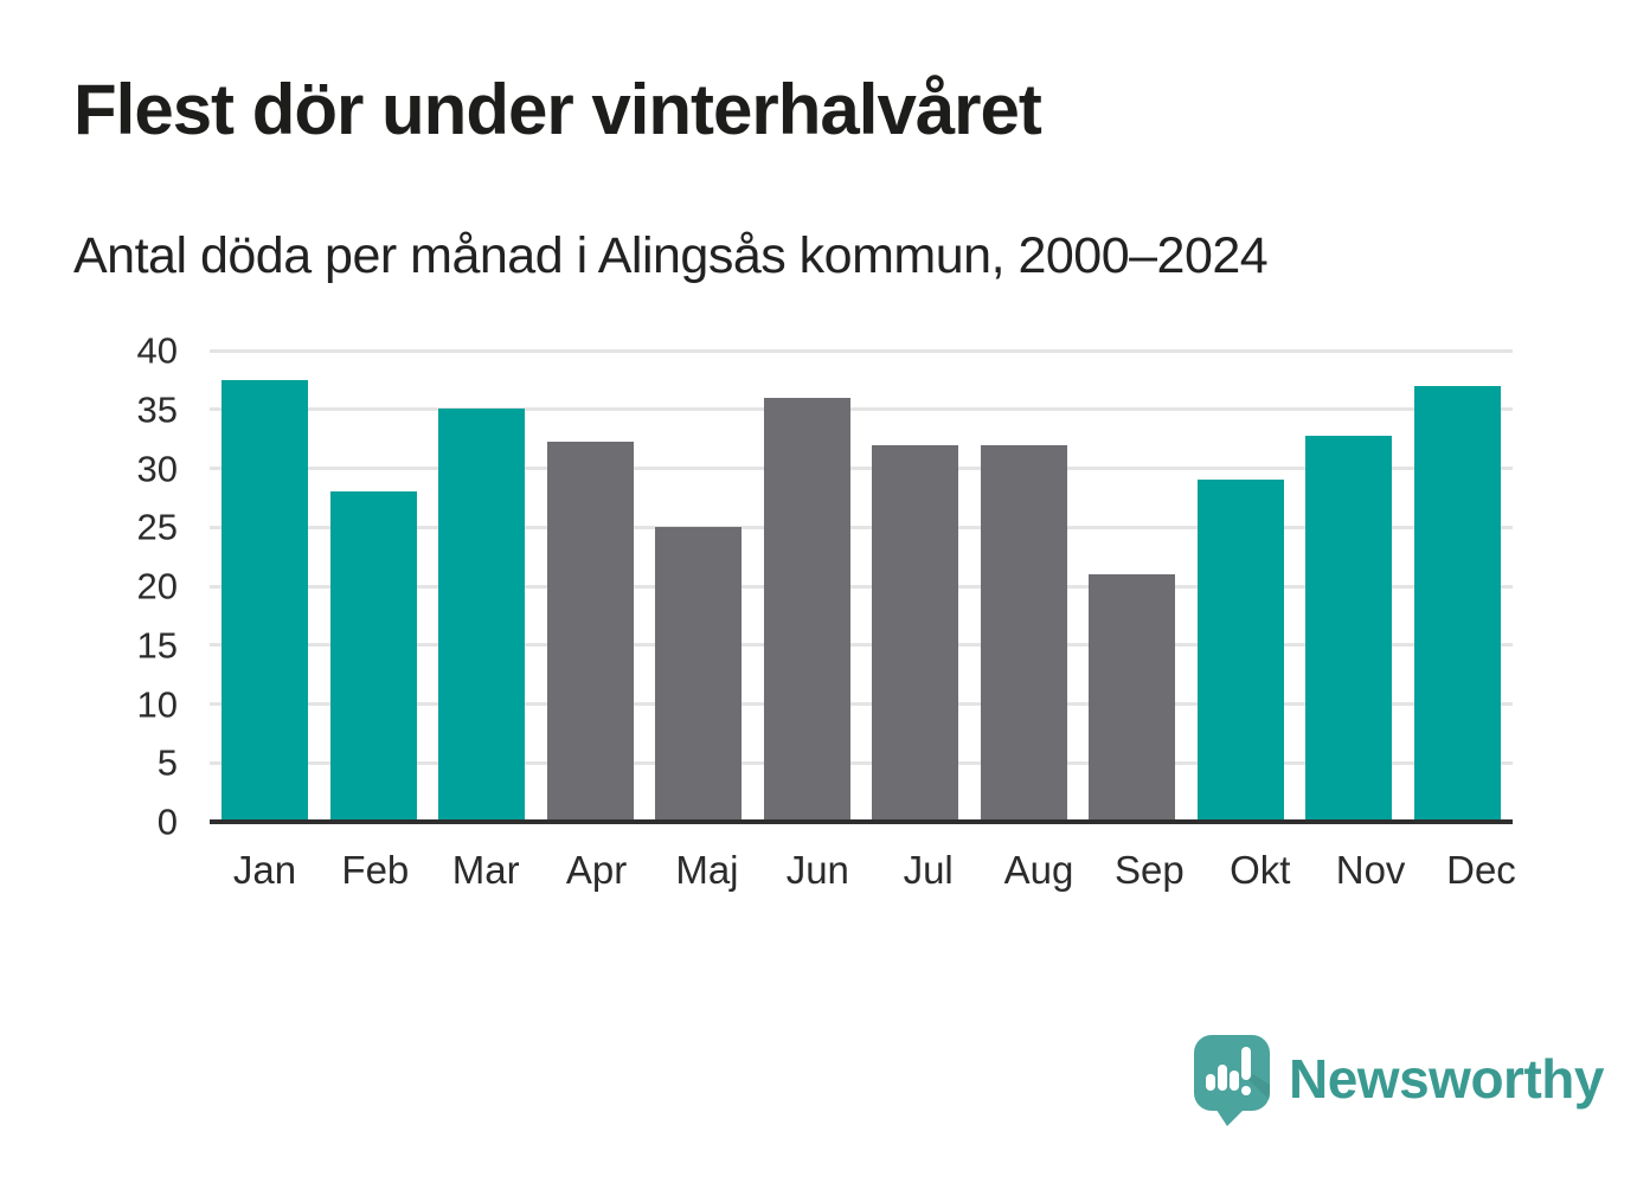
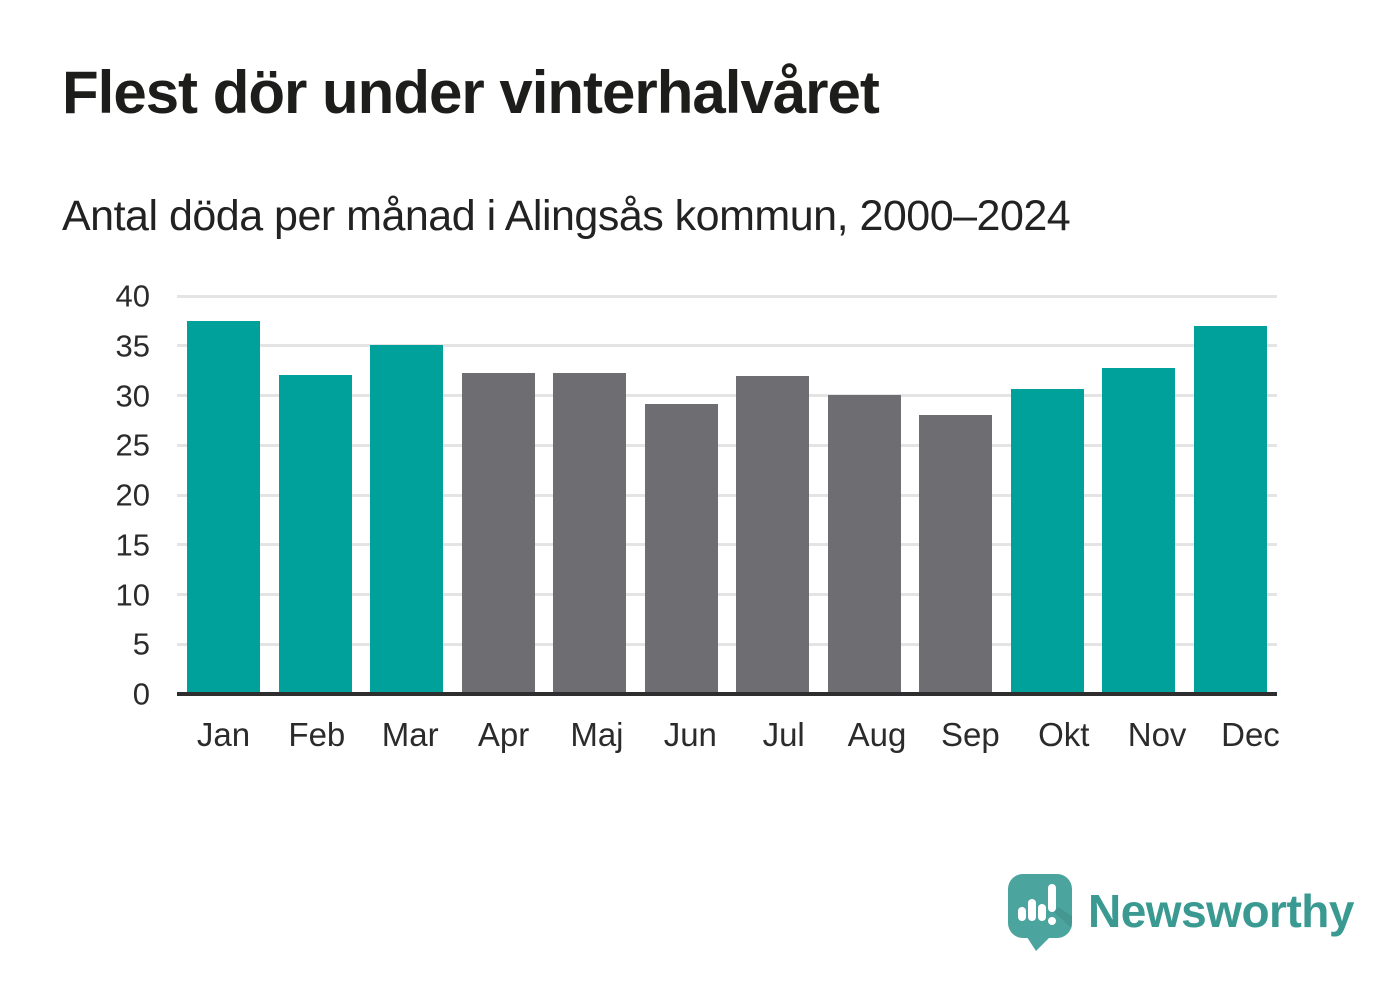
Feb: 28 -> 32
Maj: 25 -> 32
Jun: 36 -> 29
Aug: 32 -> 30
Sep: 21 -> 28
Okt: 29 -> 31
